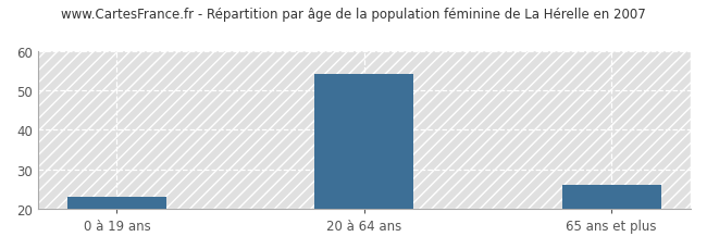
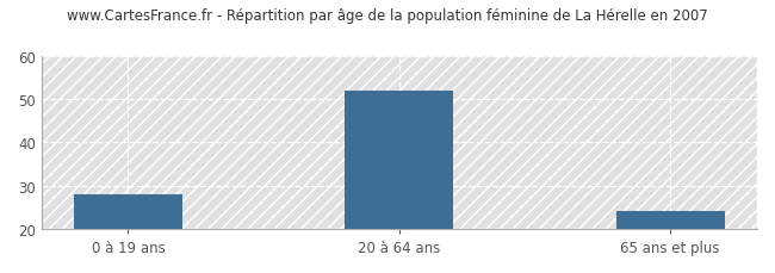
0 à 19 ans: 23 -> 28
20 à 64 ans: 54 -> 52
65 ans et plus: 26 -> 24
